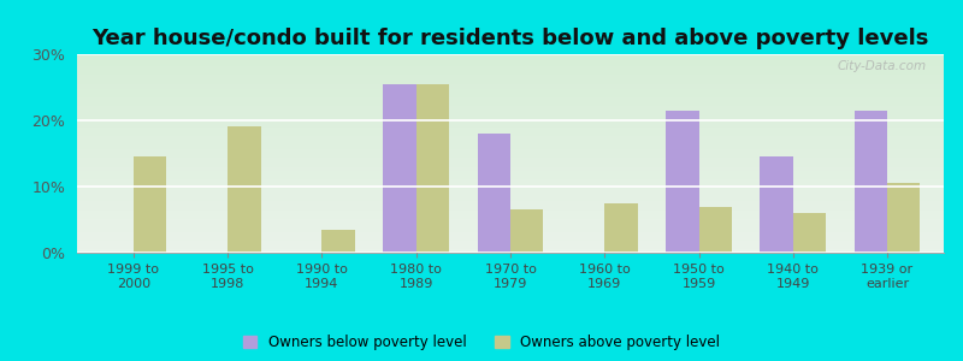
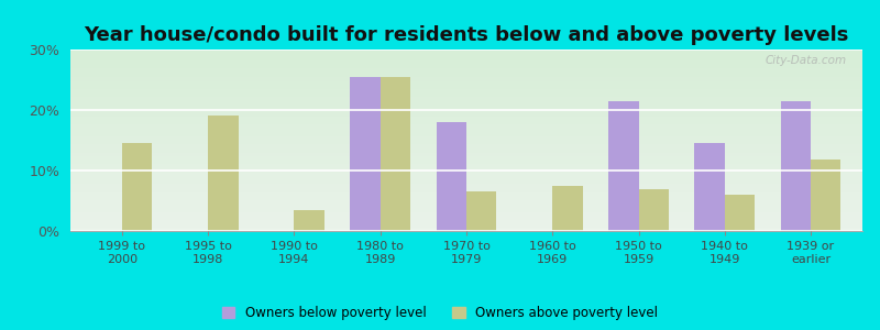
Owners above poverty level/1939 or earlier: 10.5% -> 11.8%
